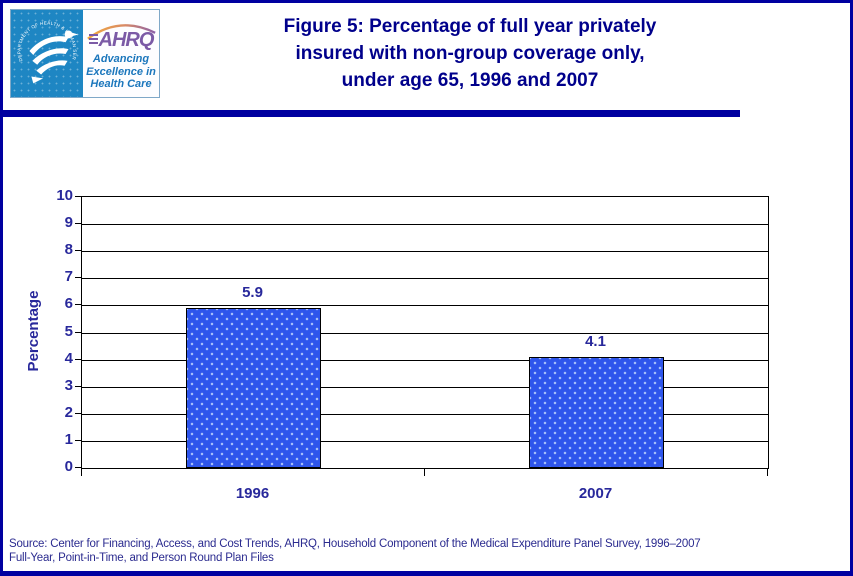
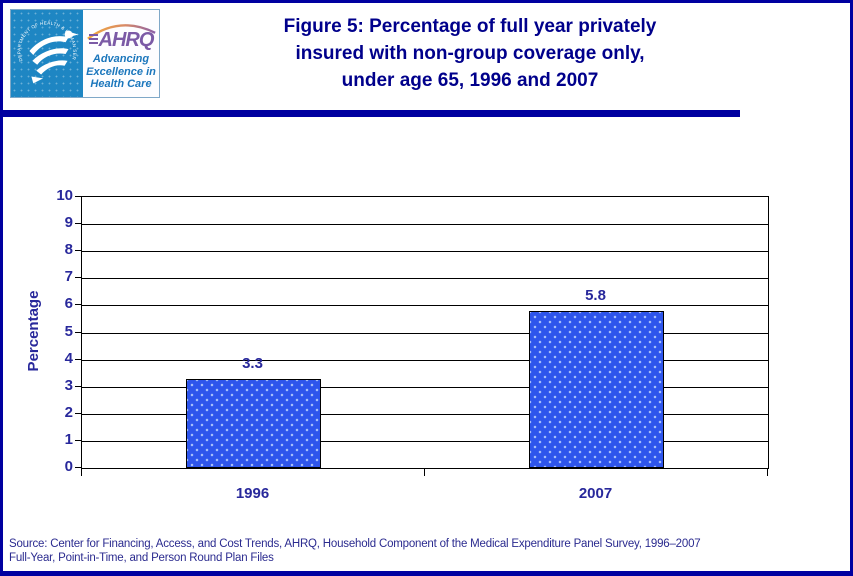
1996: 5.9 -> 3.3
2007: 4.1 -> 5.8
